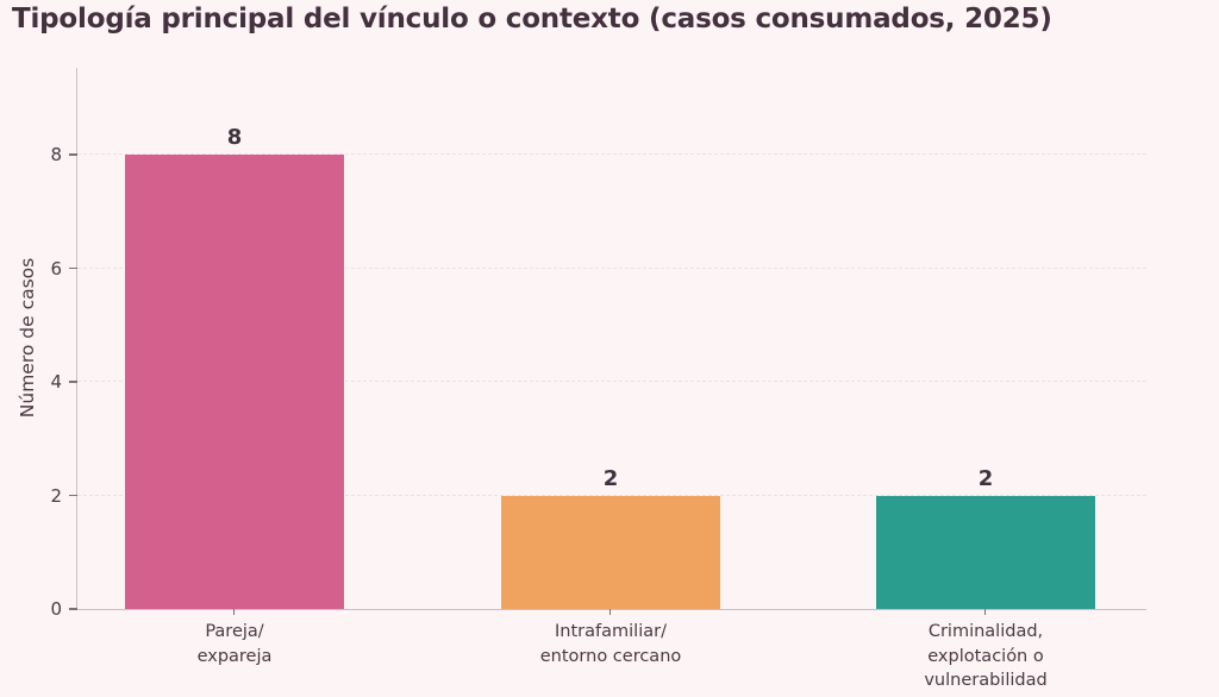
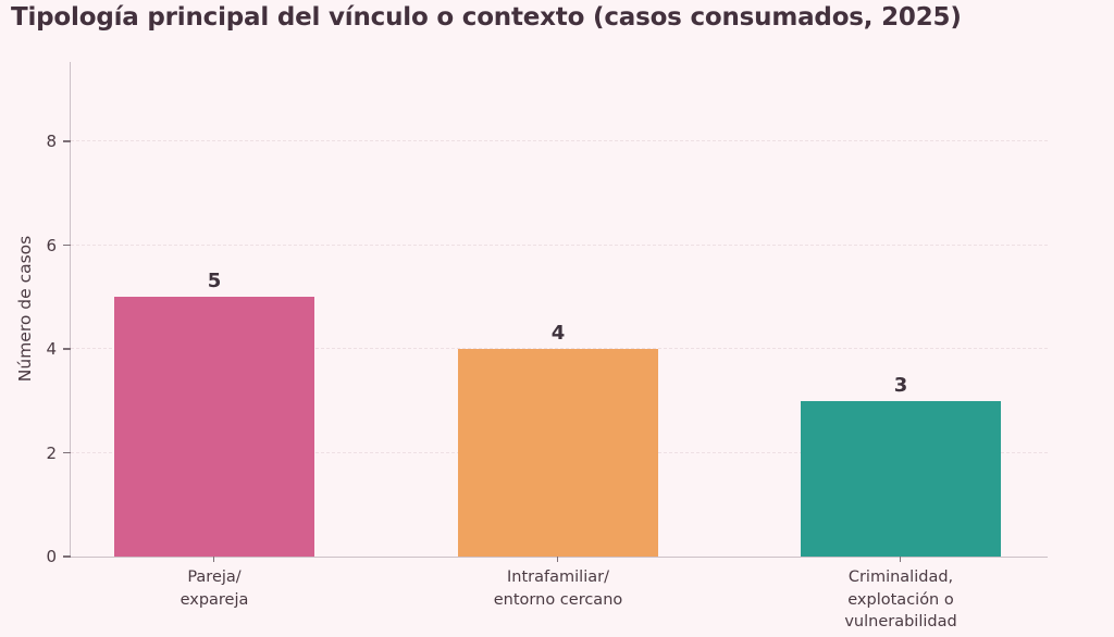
Pareja/ expareja: 8 -> 5
Intrafamiliar/ entorno cercano: 2 -> 4
Criminalidad, explotación o vulnerabilidad: 2 -> 3
